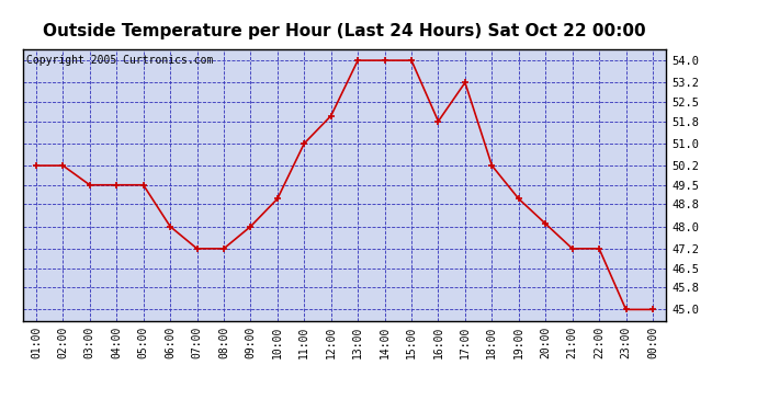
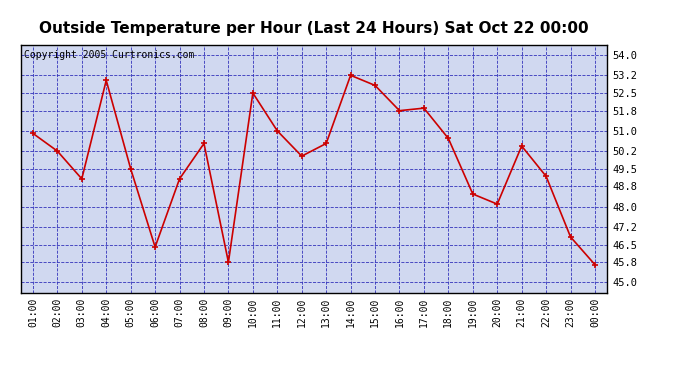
01:00: 50.2 -> 50.9
03:00: 49.5 -> 49.1
04:00: 49.5 -> 53.0
06:00: 48.0 -> 46.4
07:00: 47.2 -> 49.1
08:00: 47.2 -> 50.5
09:00: 48.0 -> 45.8
10:00: 49.0 -> 52.5
12:00: 52.0 -> 50.0
13:00: 54.0 -> 50.5
14:00: 54.0 -> 53.2
15:00: 54.0 -> 52.8
17:00: 53.2 -> 51.9
18:00: 50.2 -> 50.7
19:00: 49.0 -> 48.5
21:00: 47.2 -> 50.4
22:00: 47.2 -> 49.2
23:00: 45.0 -> 46.8
00:00: 45.0 -> 45.7
